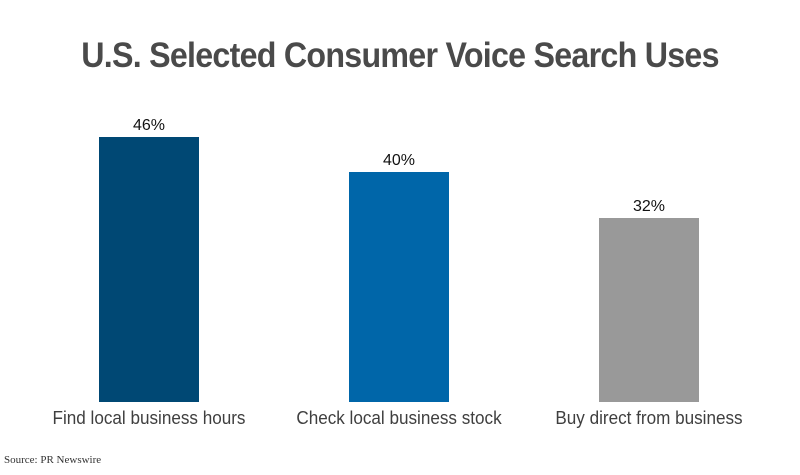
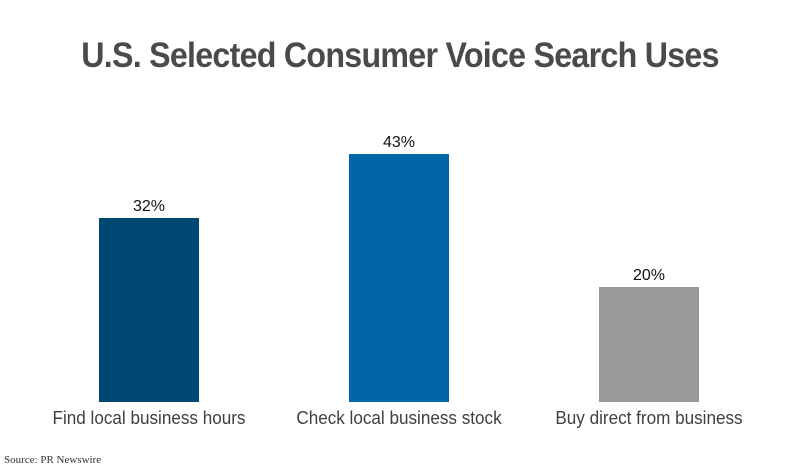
Find local business hours: 46% -> 32%
Check local business stock: 40% -> 43%
Buy direct from business: 32% -> 20%
